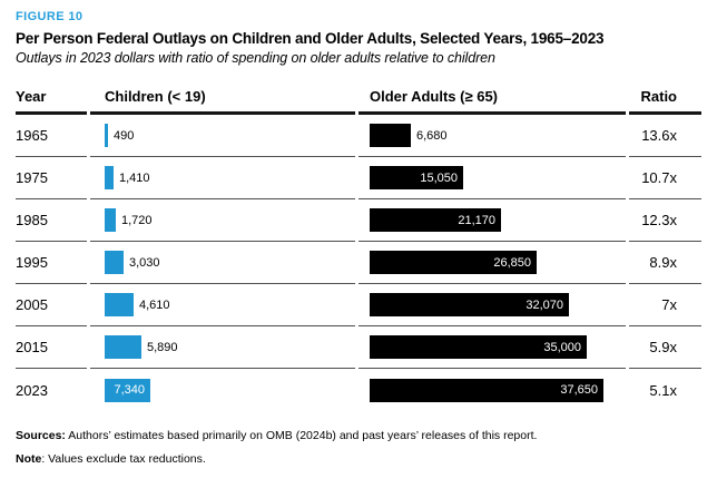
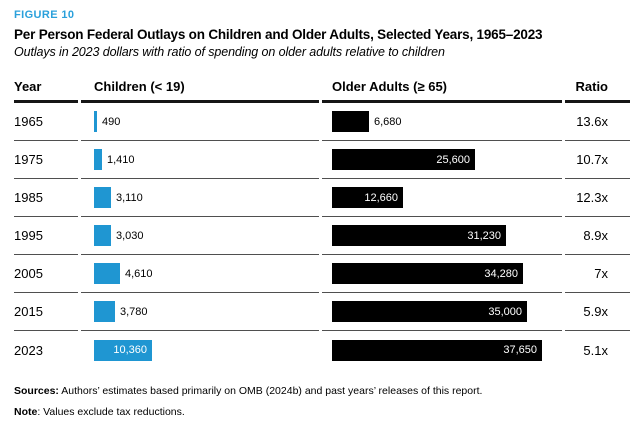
Older Adults (≥ 65)/1975: 15,050 -> 25,600
Children (< 19)/1985: 1,720 -> 3,110
Older Adults (≥ 65)/1985: 21,170 -> 12,660
Older Adults (≥ 65)/1995: 26,850 -> 31,230
Older Adults (≥ 65)/2005: 32,070 -> 34,280
Children (< 19)/2015: 5,890 -> 3,780
Children (< 19)/2023: 7,340 -> 10,360
